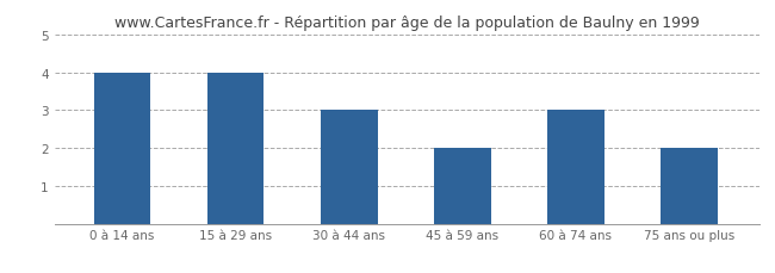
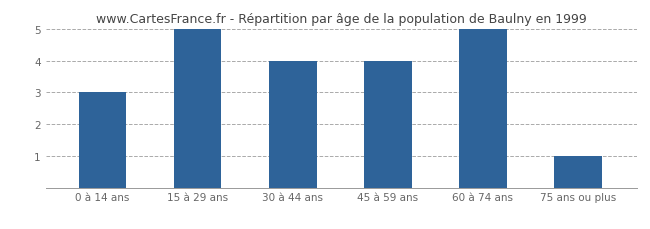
0 à 14 ans: 4 -> 3
15 à 29 ans: 4 -> 5
30 à 44 ans: 3 -> 4
45 à 59 ans: 2 -> 4
60 à 74 ans: 3 -> 5
75 ans ou plus: 2 -> 1
